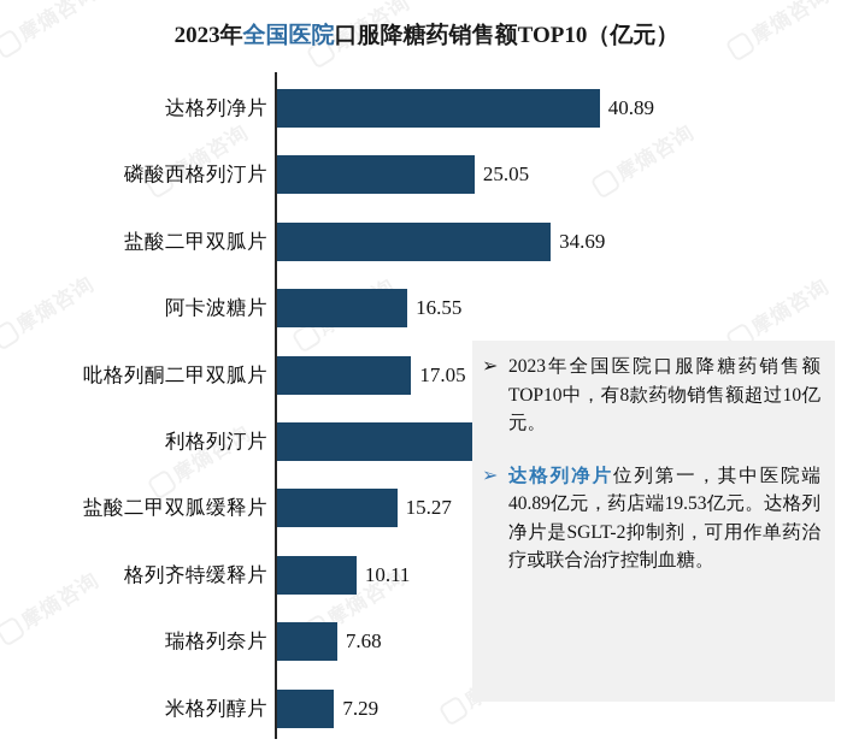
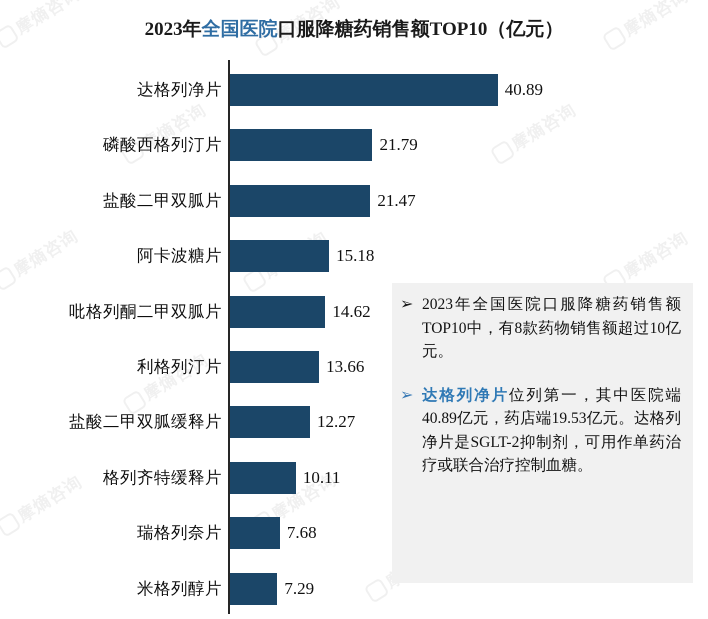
磷酸西格列汀片: 25.05 -> 21.79
盐酸二甲双胍片: 34.69 -> 21.47
阿卡波糖片: 16.55 -> 15.18
吡格列酮二甲双胍片: 17.05 -> 14.62
利格列汀片: 25.34 -> 13.66
盐酸二甲双胍缓释片: 15.27 -> 12.27
